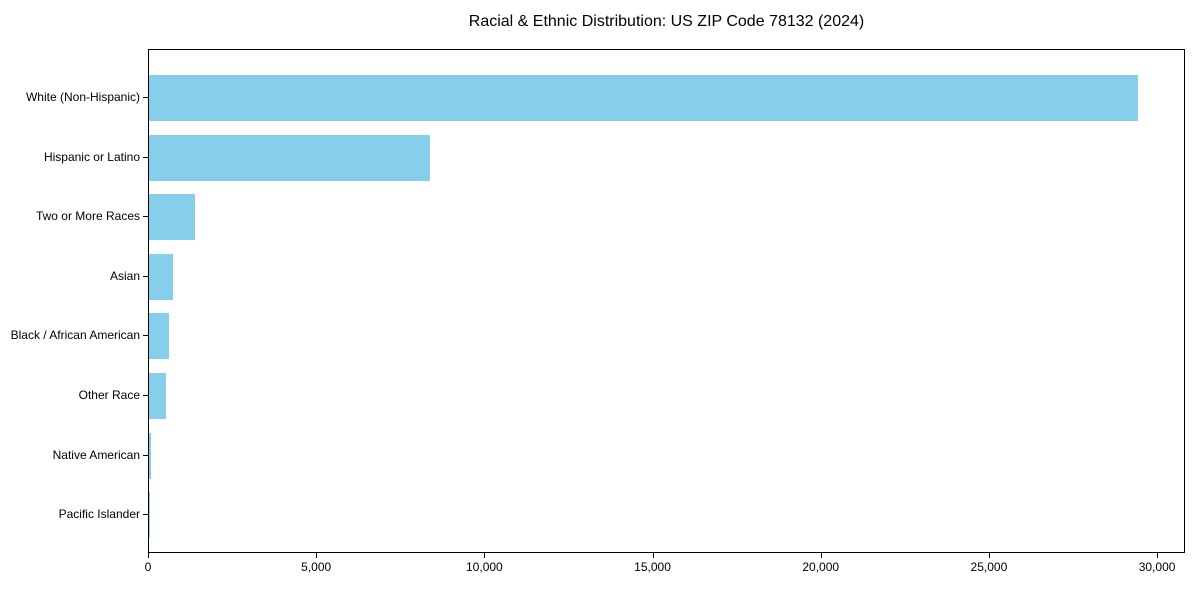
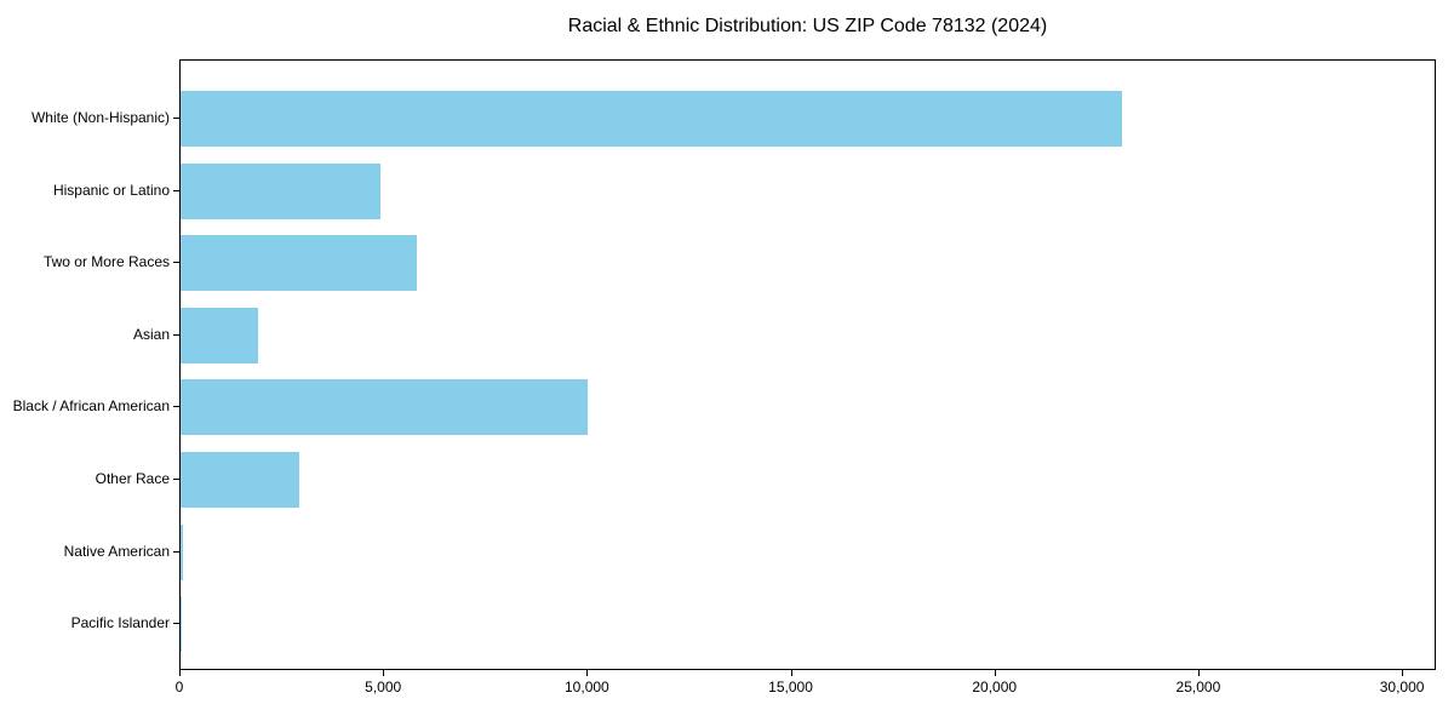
White (Non-Hispanic): 29400 -> 23100
Hispanic or Latino: 8400 -> 4900
Two or More Races: 1400 -> 5800
Asian: 700 -> 1900
Black / African American: 600 -> 10000
Other Race: 500 -> 2900
